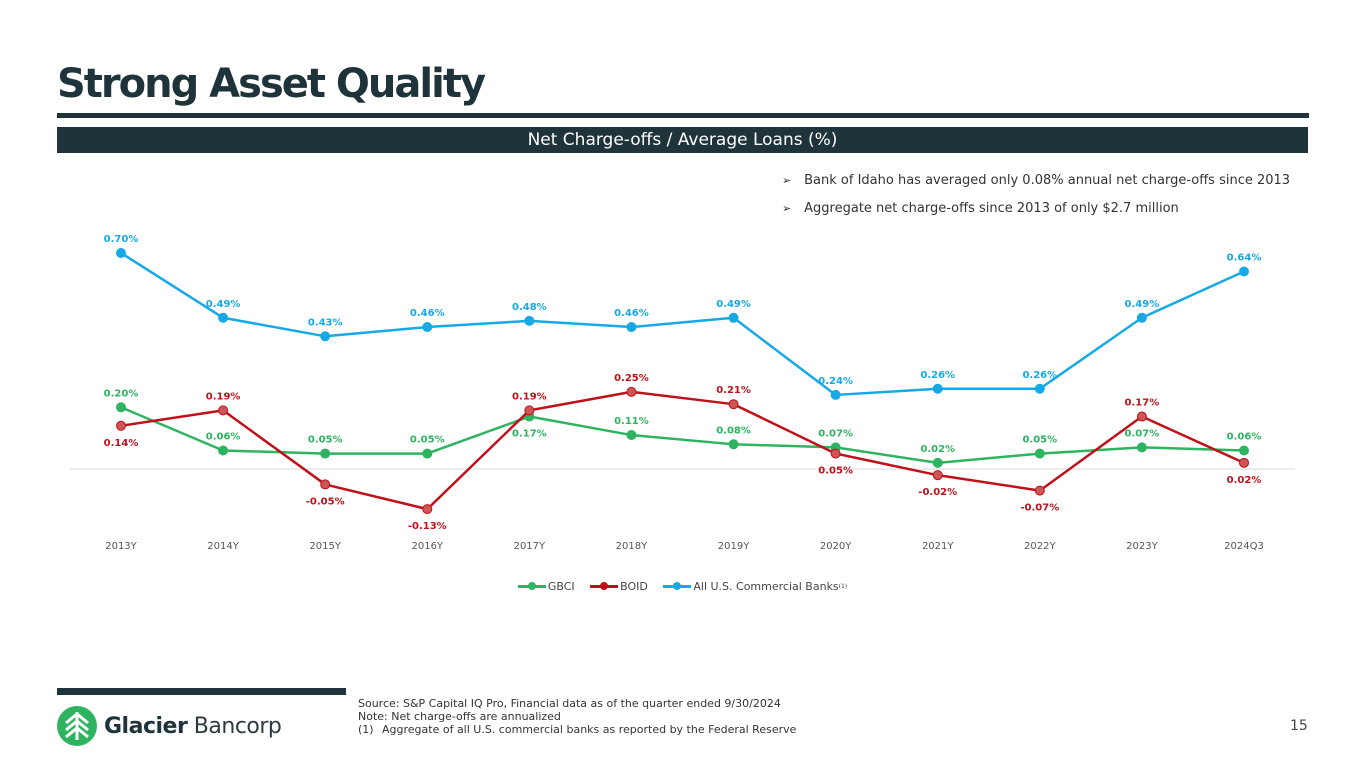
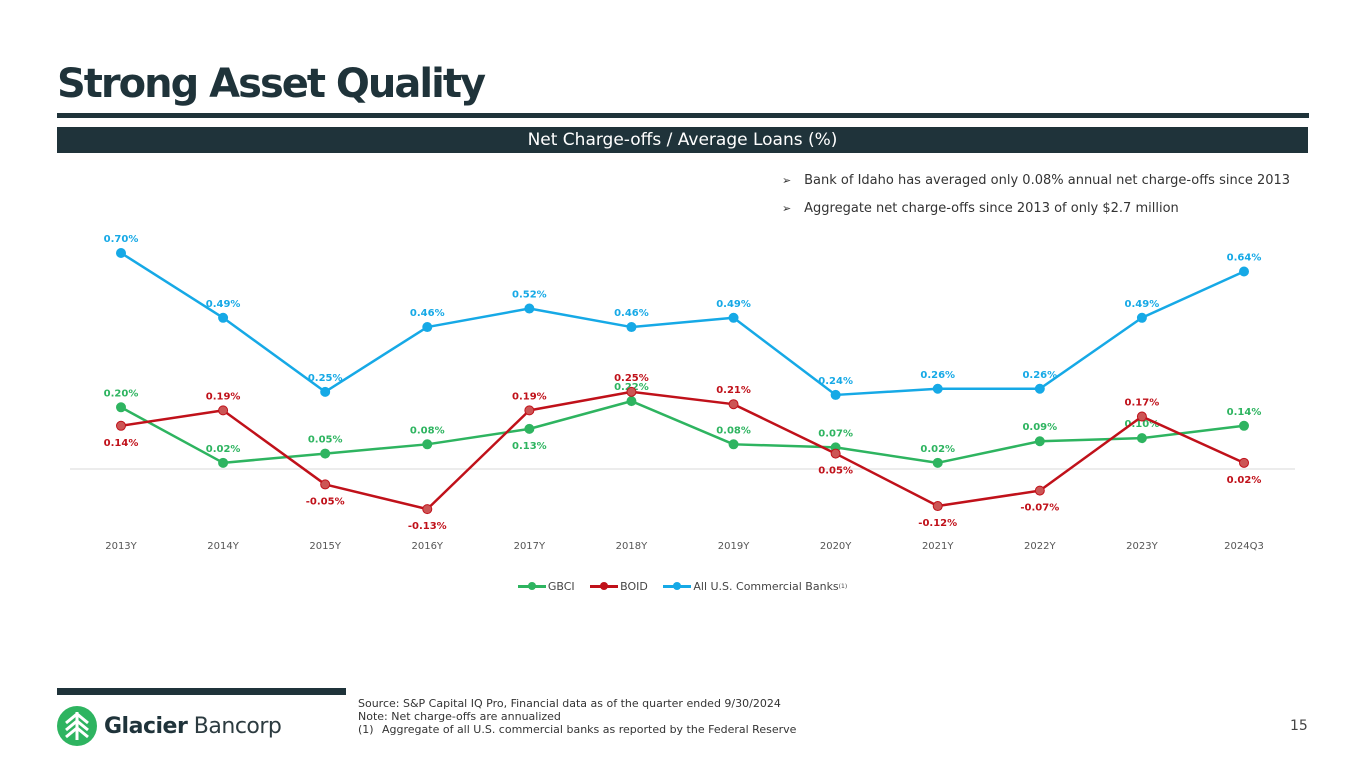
GBCI/2014Y: 0.06% -> 0.02%
All U.S. Commercial Banks/2015Y: 0.43% -> 0.25%
GBCI/2016Y: 0.05% -> 0.08%
GBCI/2017Y: 0.17% -> 0.13%
All U.S. Commercial Banks/2017Y: 0.48% -> 0.52%
GBCI/2018Y: 0.11% -> 0.22%
BOID/2021Y: -0.02% -> -0.12%
GBCI/2022Y: 0.05% -> 0.09%
GBCI/2023Y: 0.07% -> 0.10%
GBCI/2024Q3: 0.06% -> 0.14%
